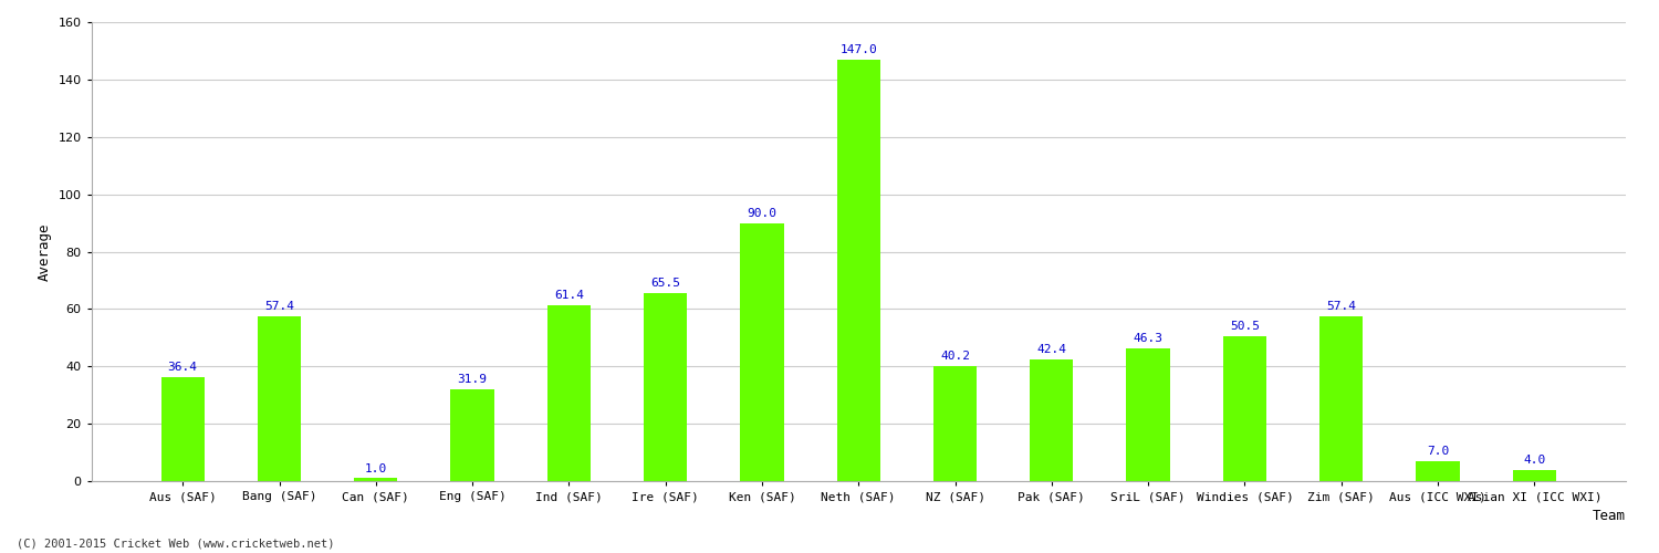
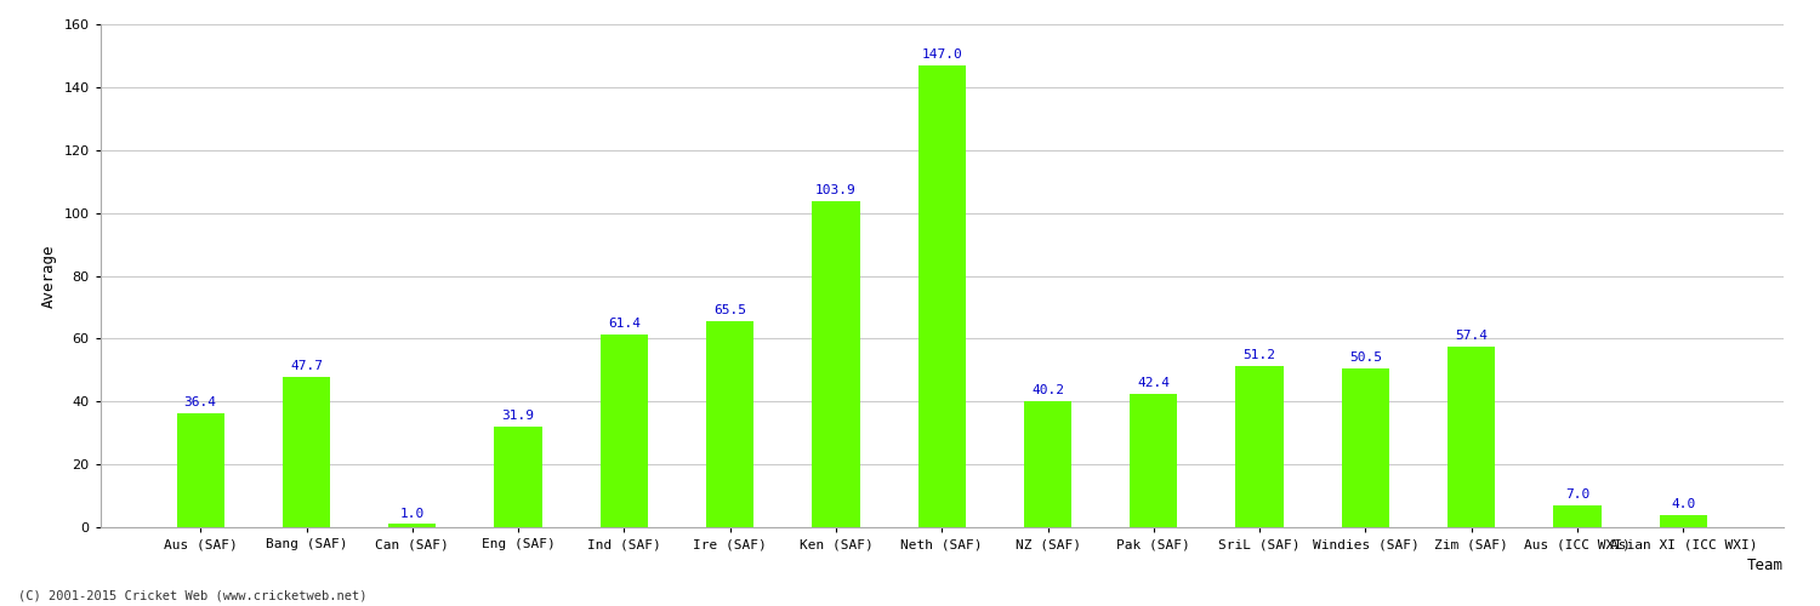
Bang (SAF): 57.4 -> 47.7
Ken (SAF): 90.0 -> 103.9
SriL (SAF): 46.3 -> 51.2
